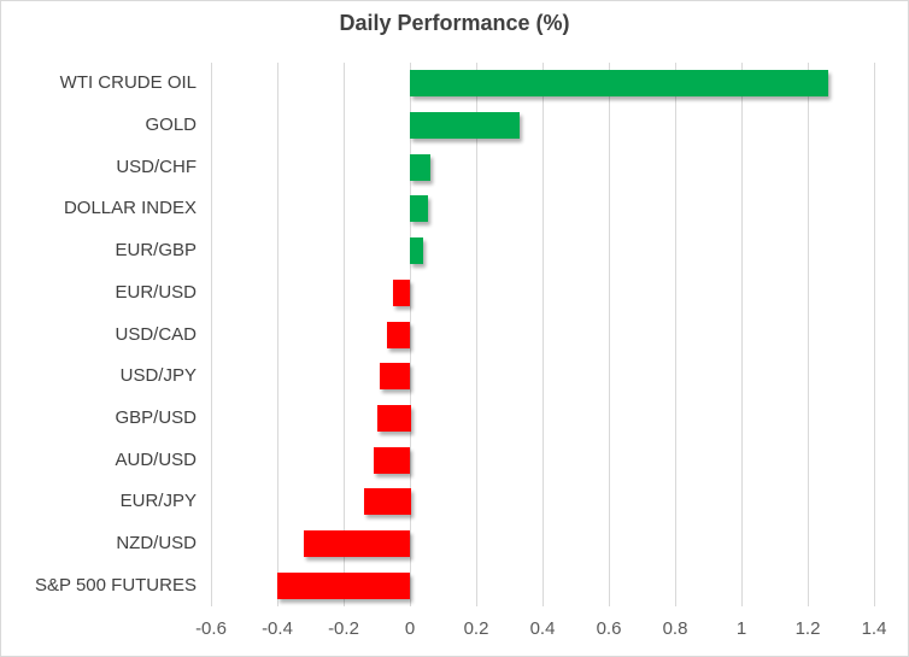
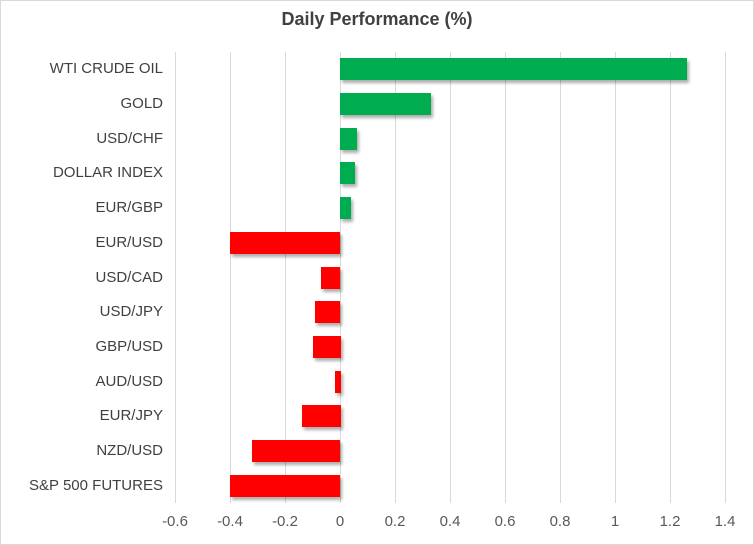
EUR/USD: -0.05 -> -0.40
AUD/USD: -0.11 -> -0.02
